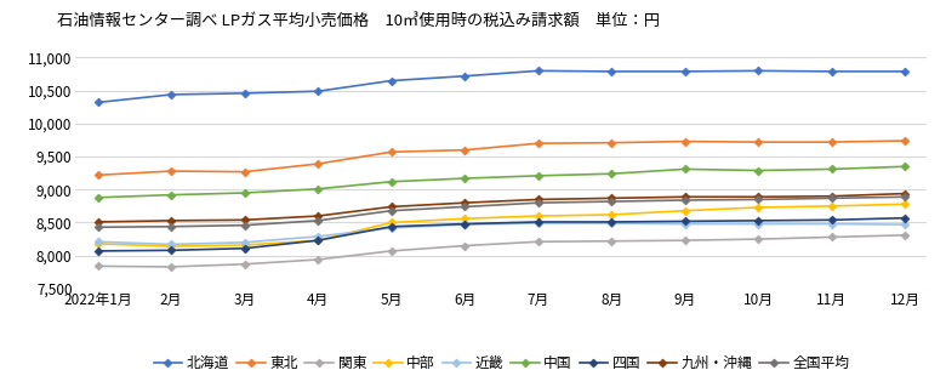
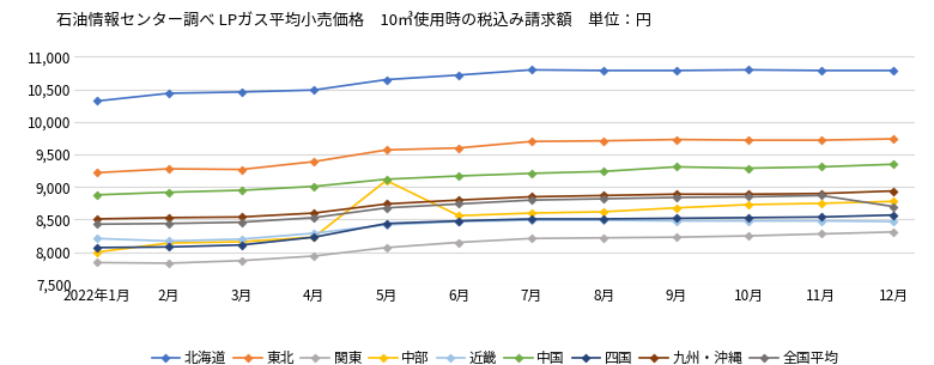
中部/2022年1月: 8,180 -> 8,000
中部/5月: 8,500 -> 9,100
全国平均/12月: 8,890 -> 8,700
